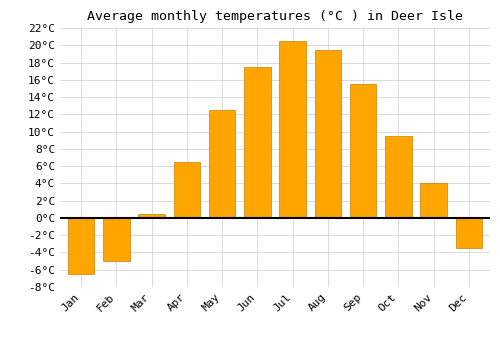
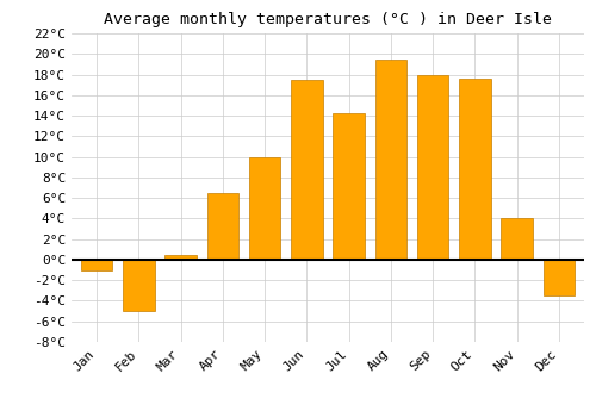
Jan: -6.5°C -> -1.0°C
May: 12.5°C -> 10.0°C
Jul: 20.5°C -> 14.2°C
Sep: 15.5°C -> 18.0°C
Oct: 9.5°C -> 17.6°C
